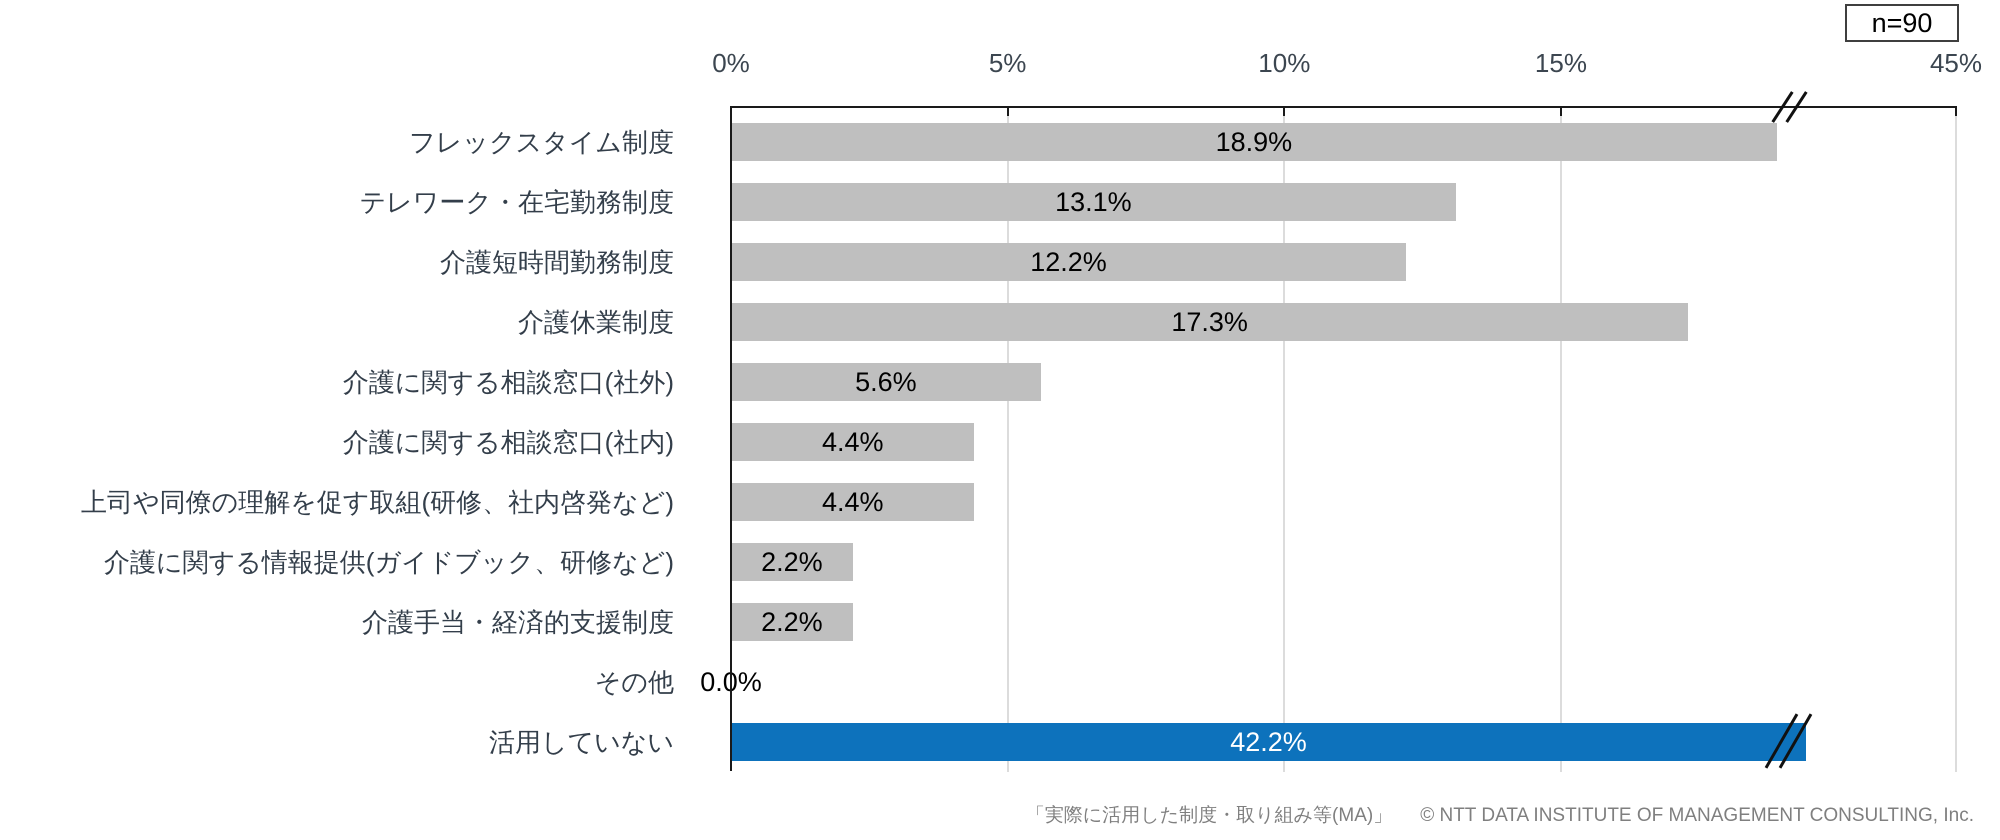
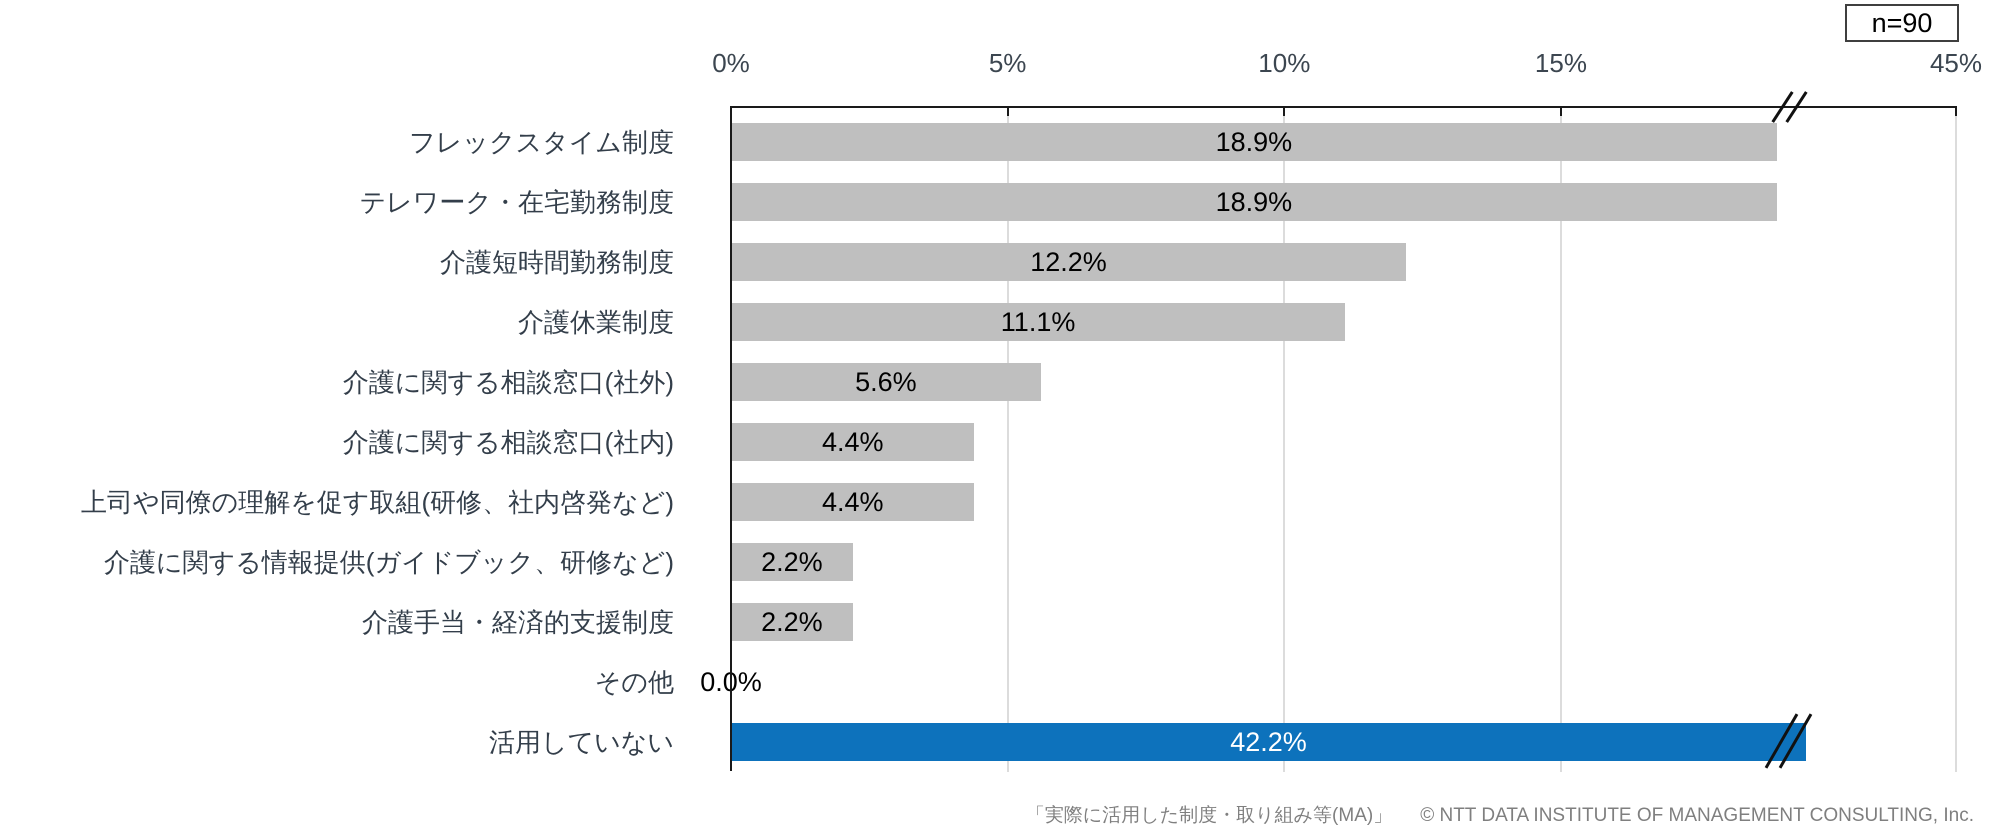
テレワーク・在宅勤務制度: 13.1% -> 18.9%
介護休業制度: 17.3% -> 11.1%
